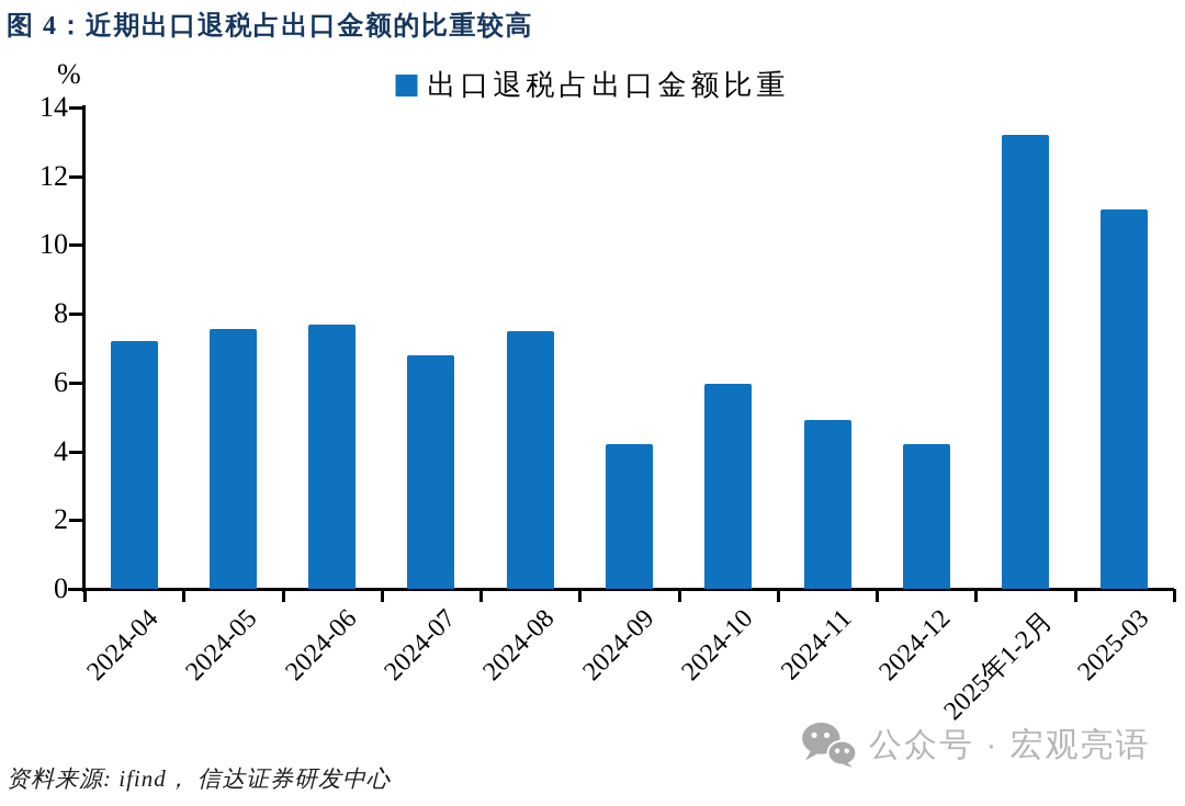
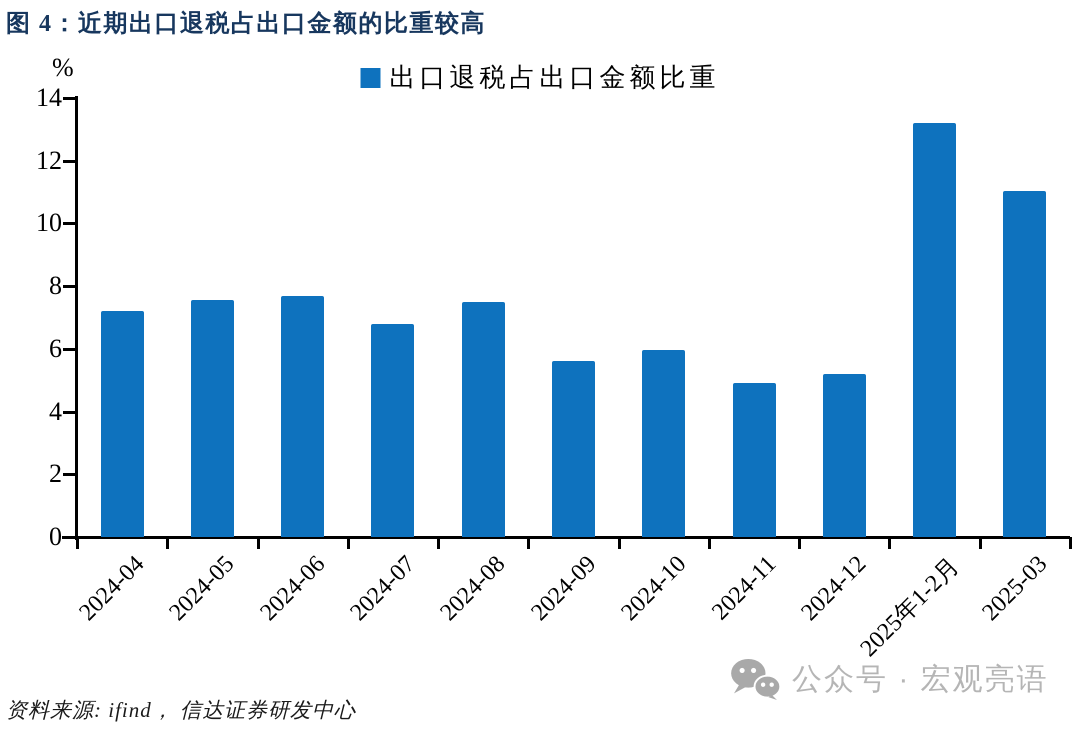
2024-09: 4.2 -> 5.6
2024-12: 4.2 -> 5.2
